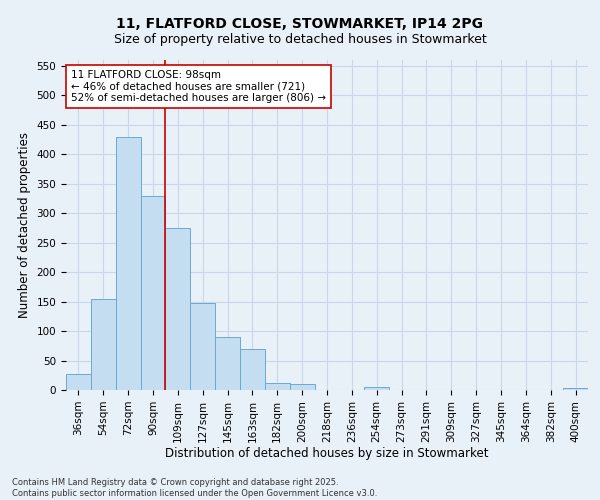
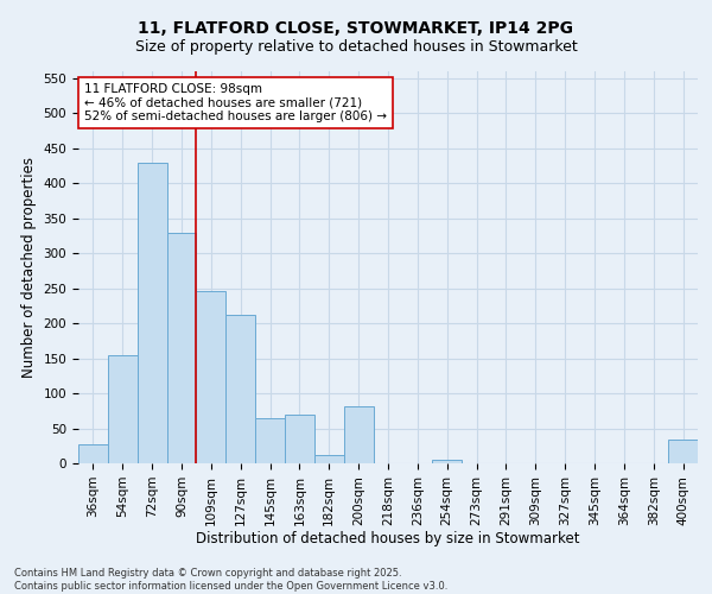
109sqm: 275 -> 246
127sqm: 147 -> 212
145sqm: 90 -> 64
200sqm: 10 -> 82
400sqm: 3 -> 34
